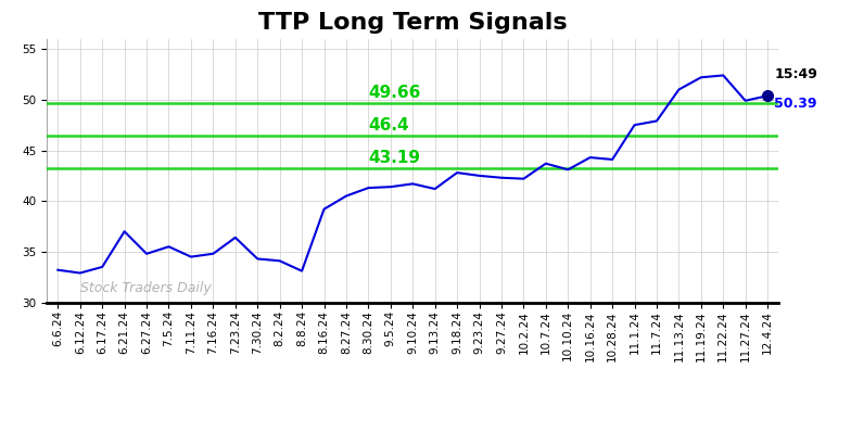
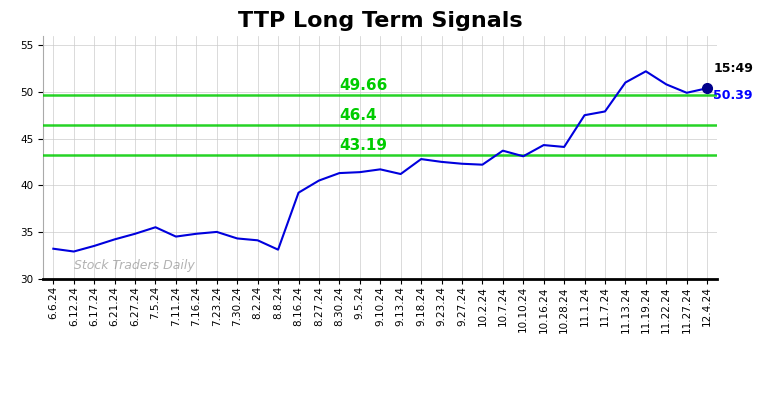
6.21.24: 37.0 -> 34.2
7.23.24: 36.4 -> 35.0
11.22.24: 52.4 -> 50.8
